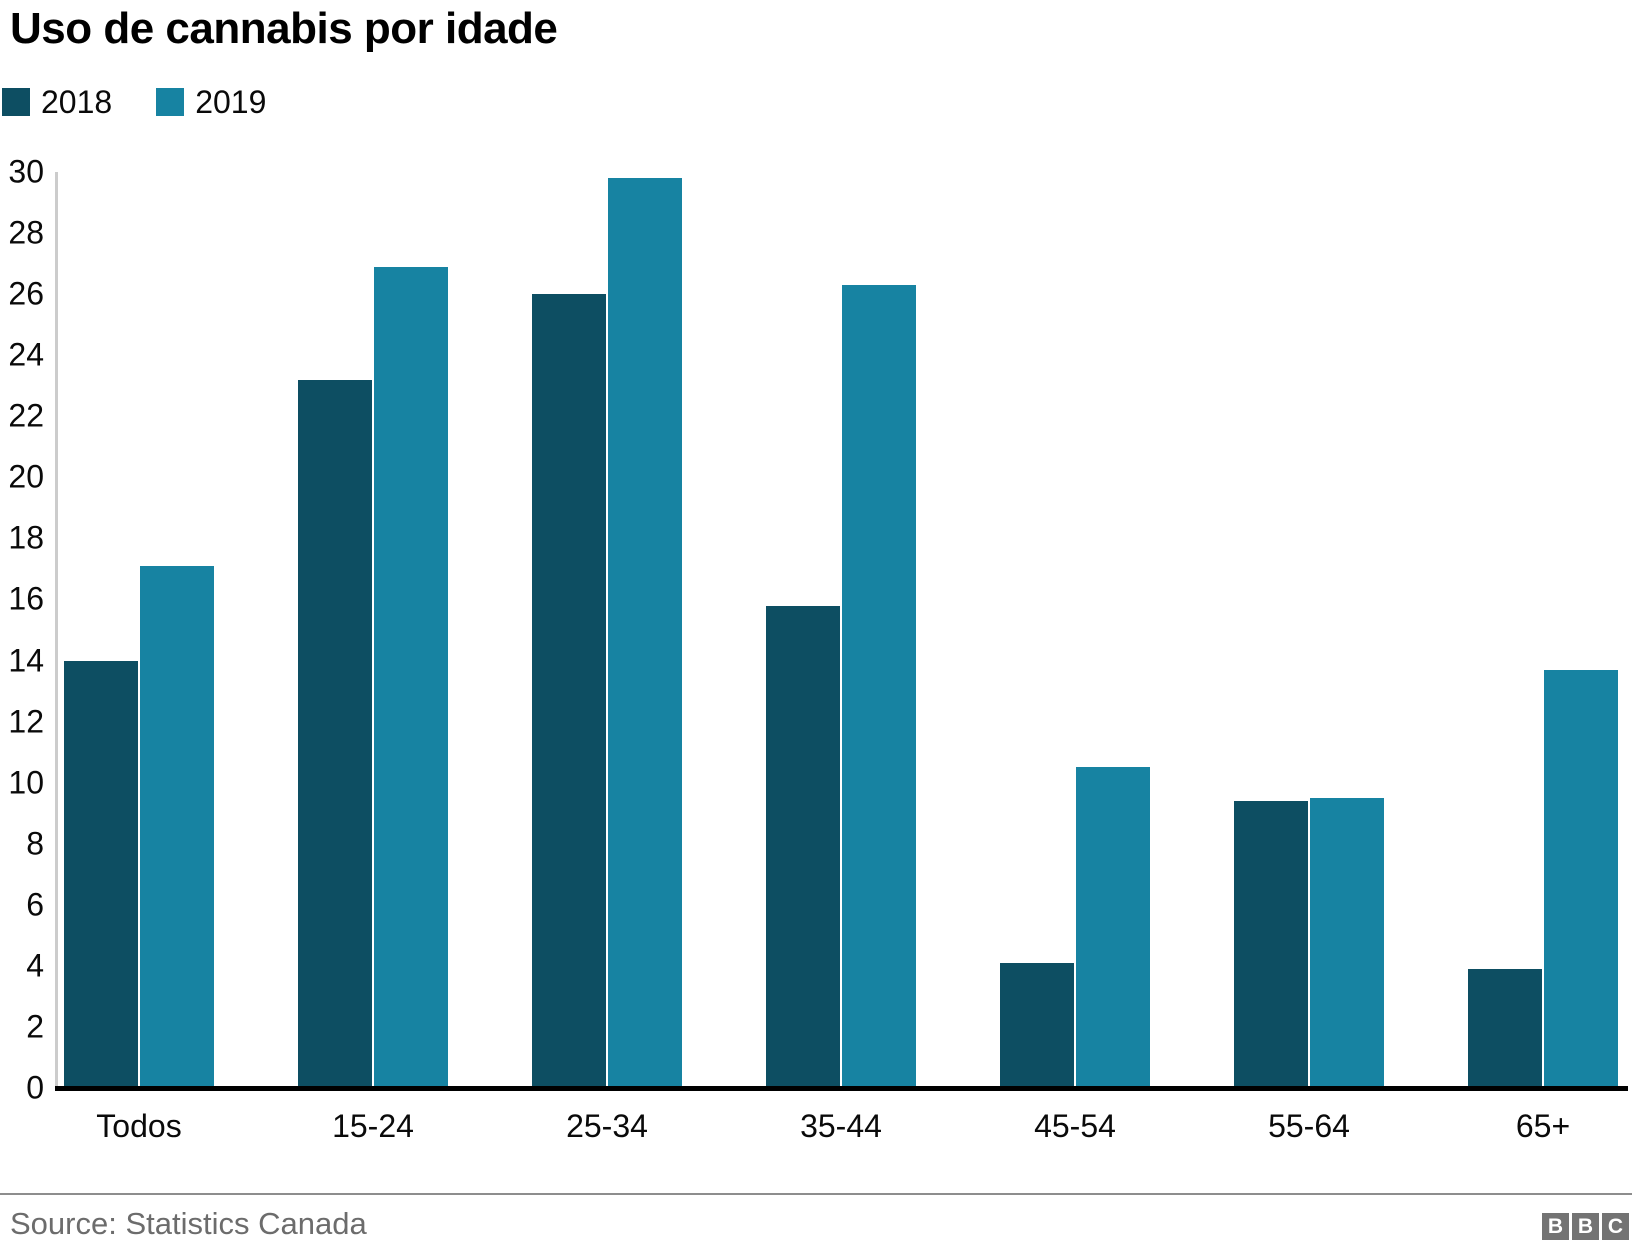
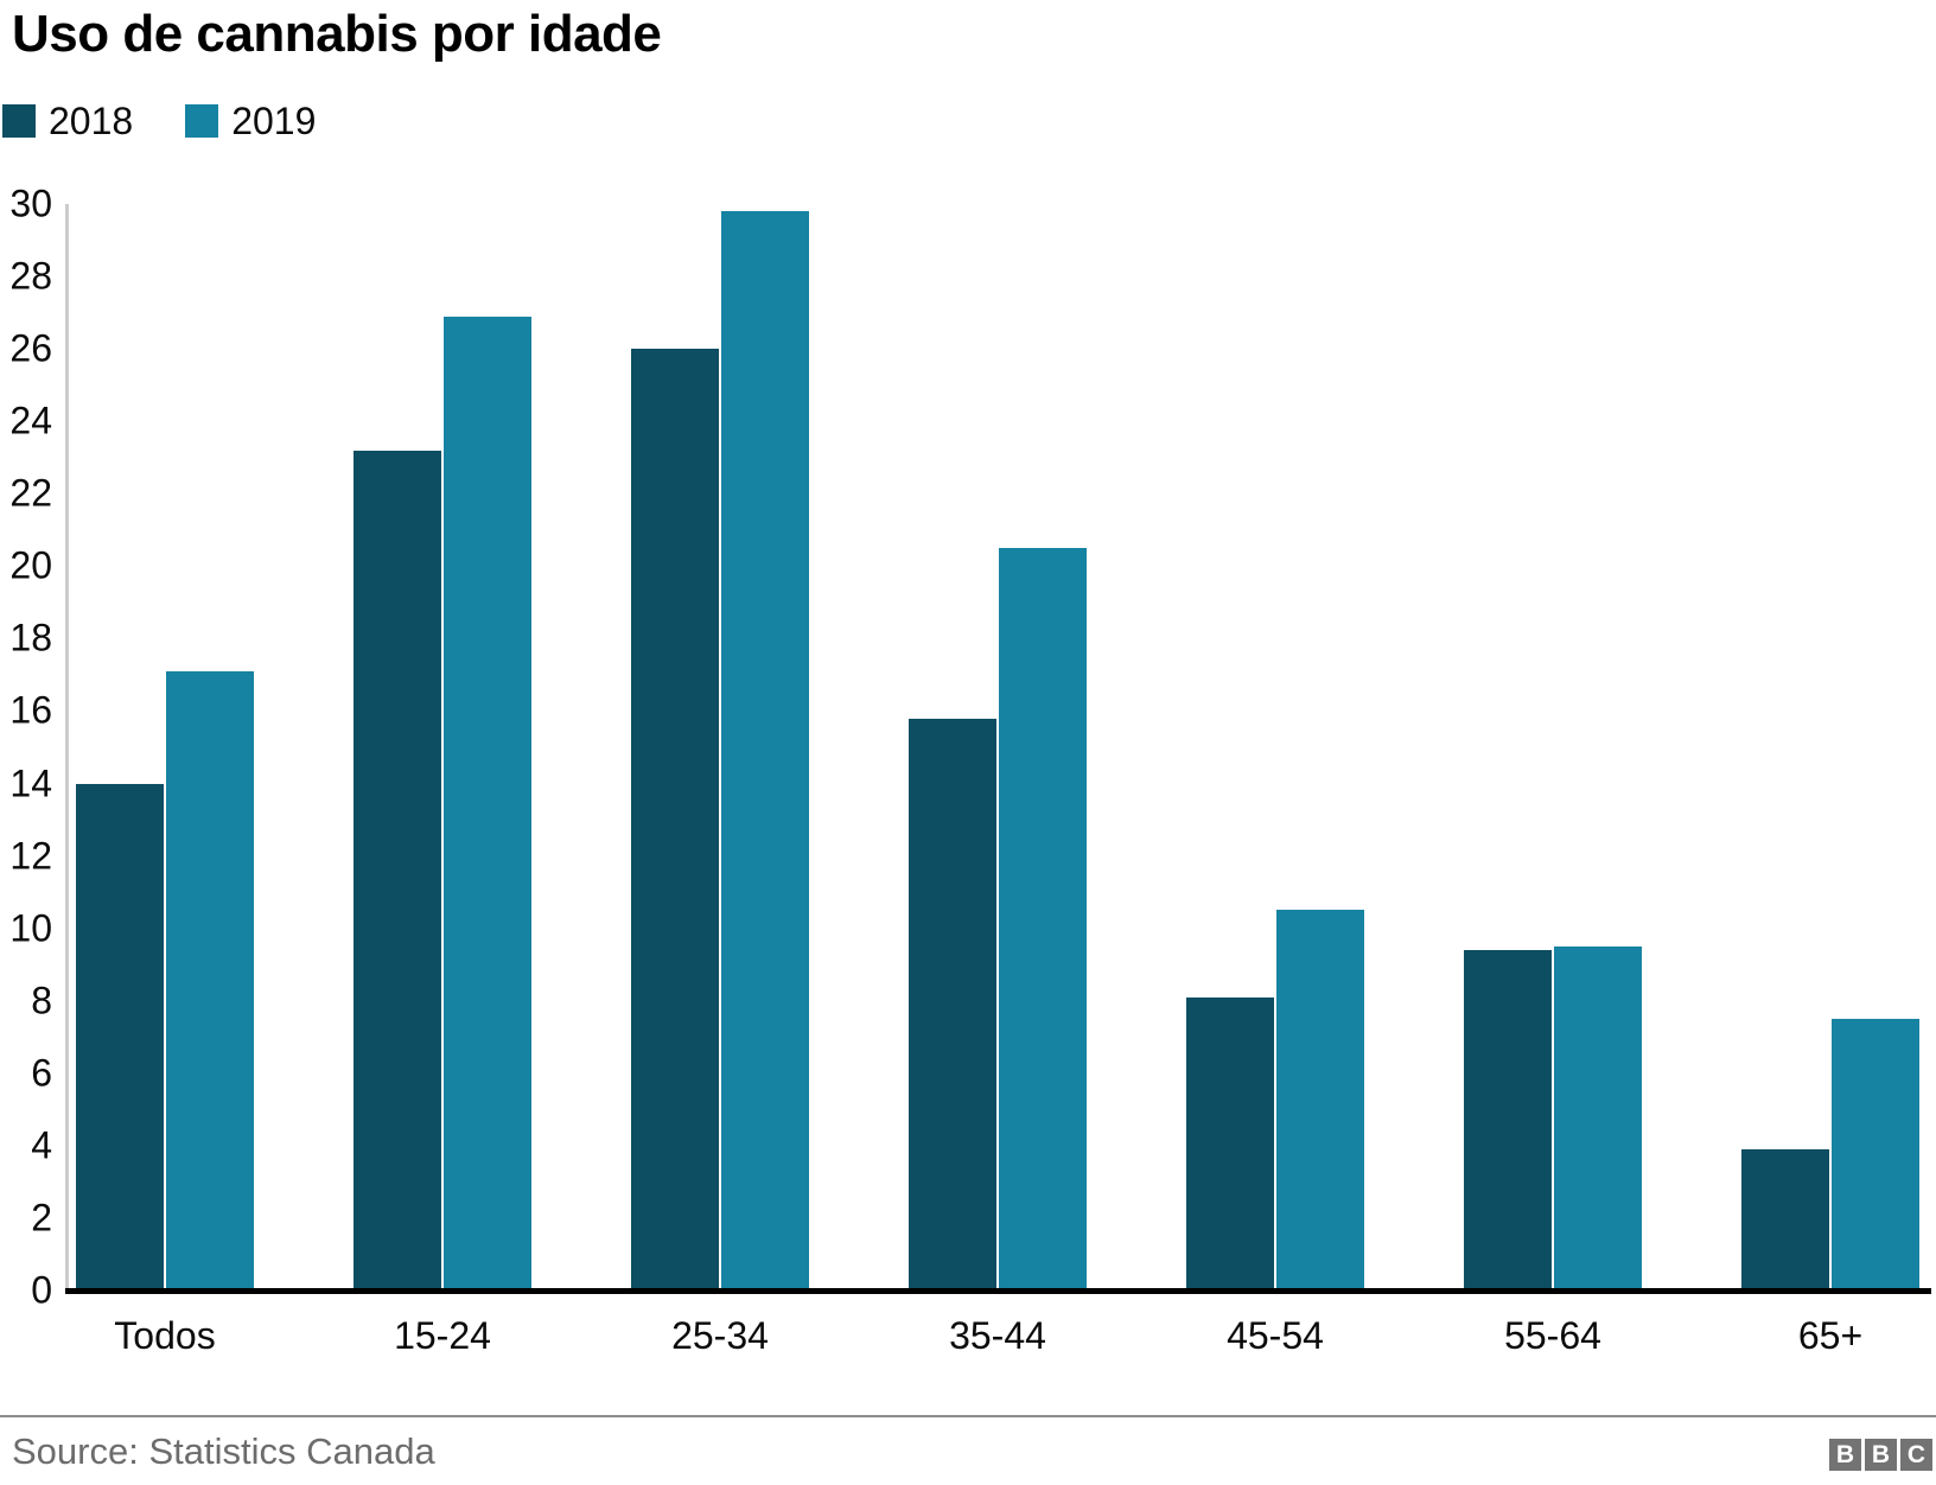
2019/35-44: 26.3 -> 20.5
2018/45-54: 4.1 -> 8.1
2019/65+: 13.7 -> 7.5
